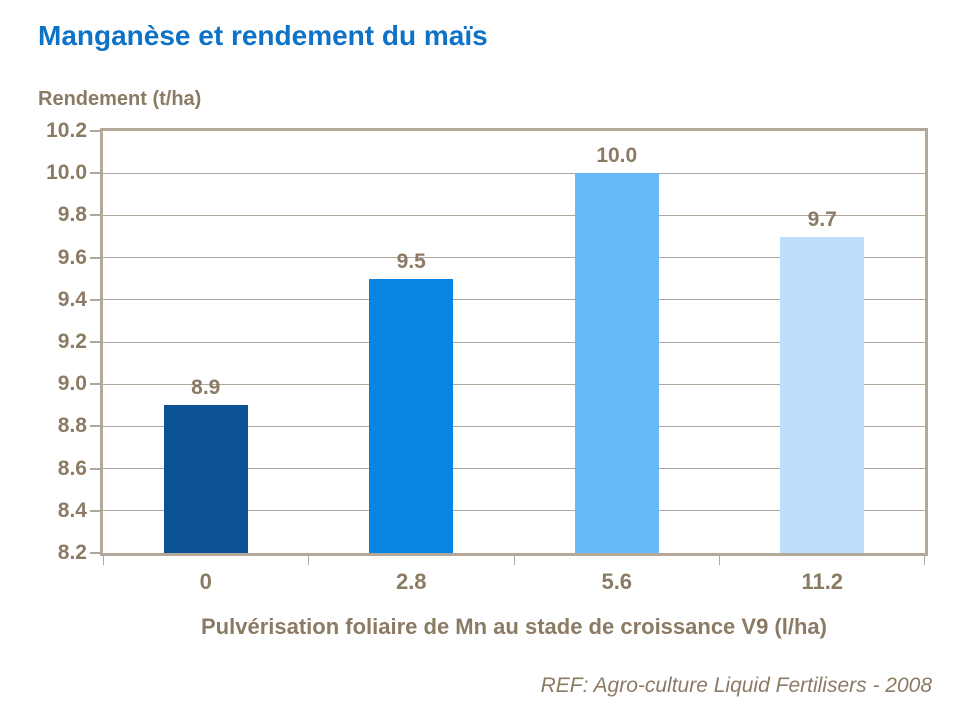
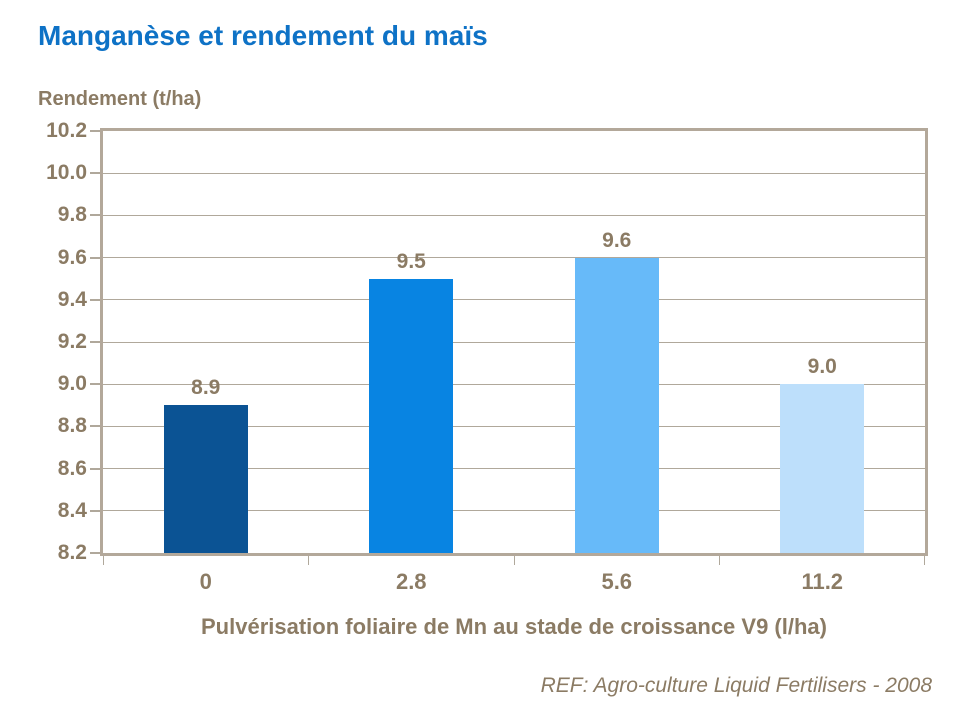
5.6: 10.0 -> 9.6
11.2: 9.7 -> 9.0
